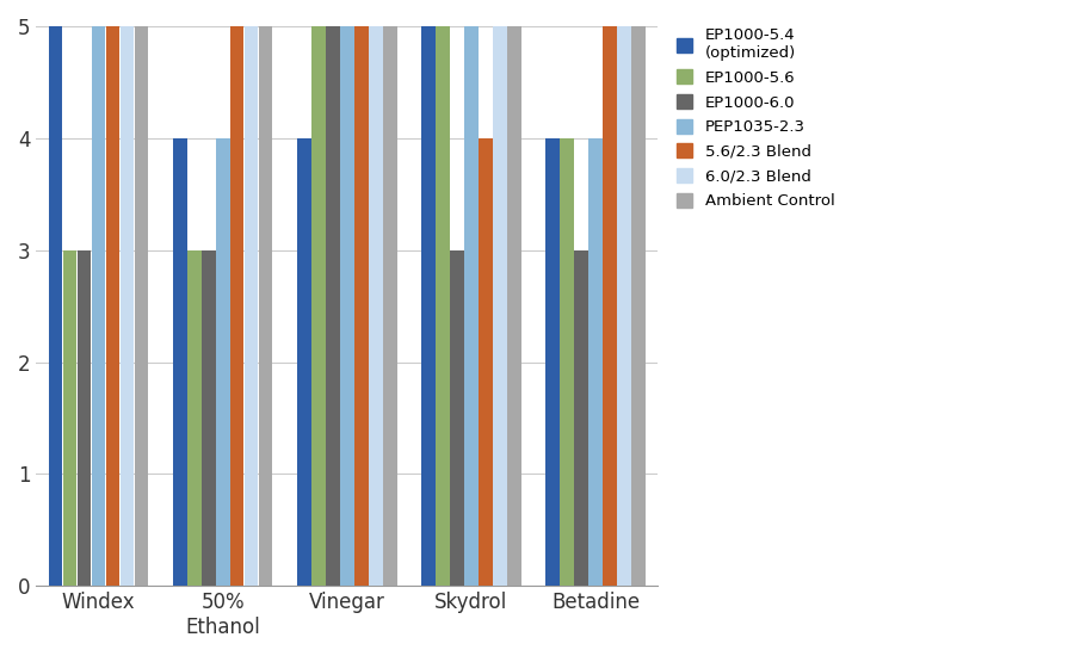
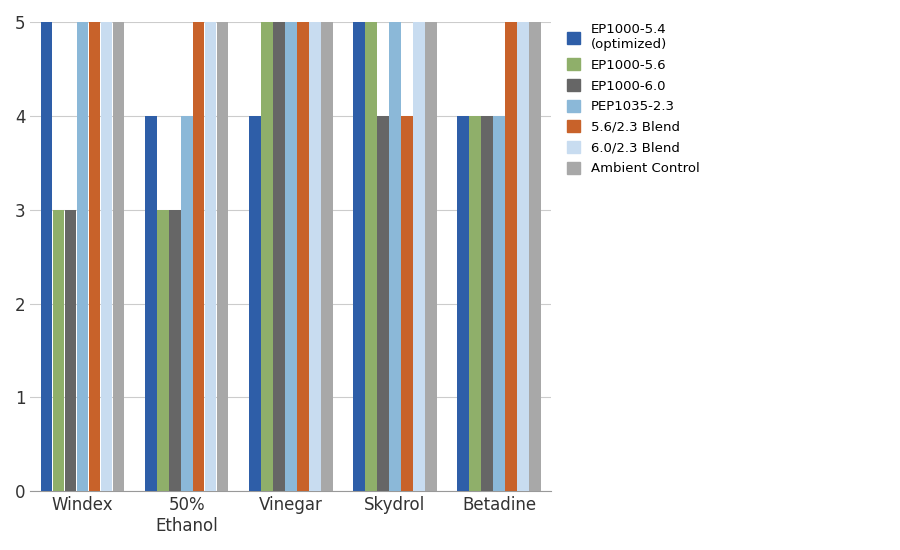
EP1000-6.0/Skydrol: 3 -> 4
EP1000-6.0/Betadine: 3 -> 4
